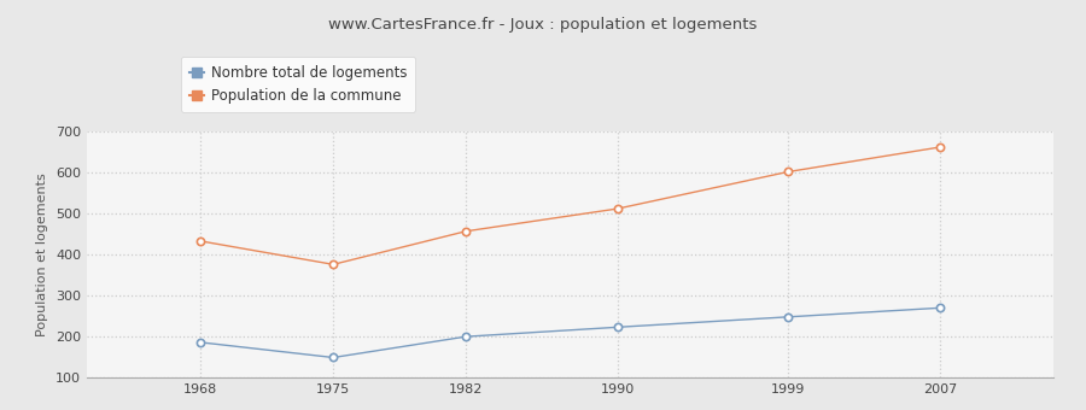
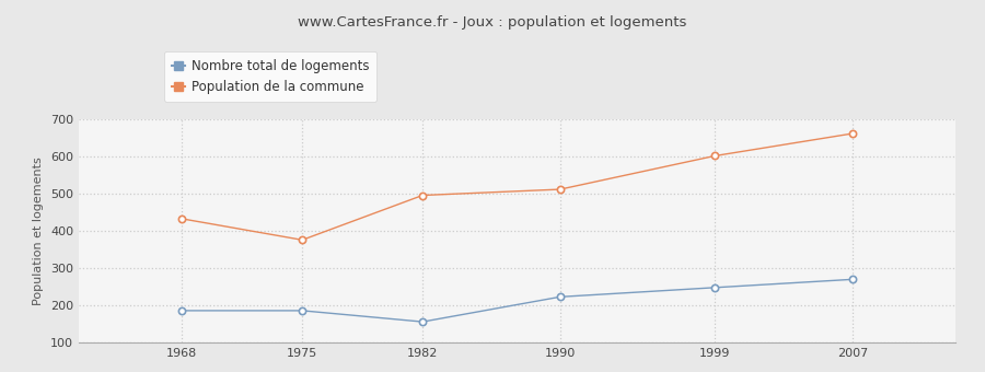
Nombre total de logements/1975: 148 -> 185
Nombre total de logements/1982: 199 -> 155
Population de la commune/1982: 456 -> 495
